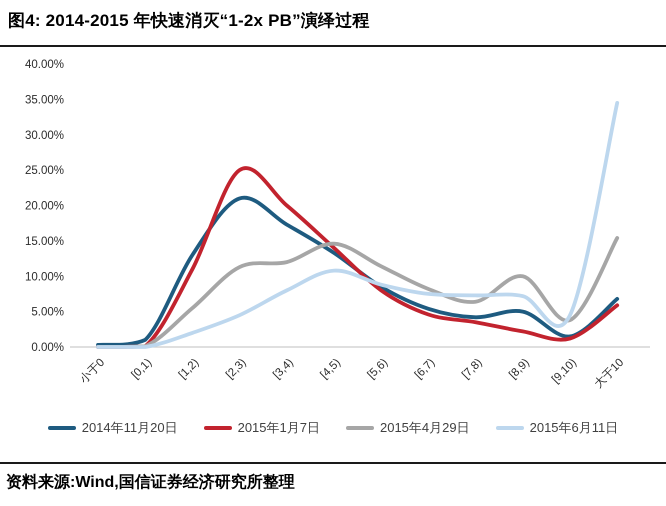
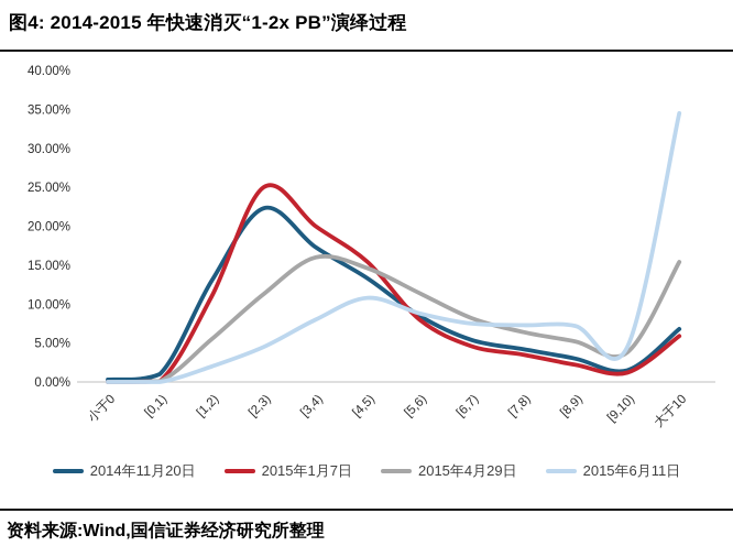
2014年11月20日/[2,3): 21% -> 22%
2015年4月29日/[3,4): 12% -> 16%
2015年1月7日/[4,5): 14% -> 15%
2014年11月20日/[8,9): 5% -> 3%
2015年4月29日/[8,9): 10% -> 5%
